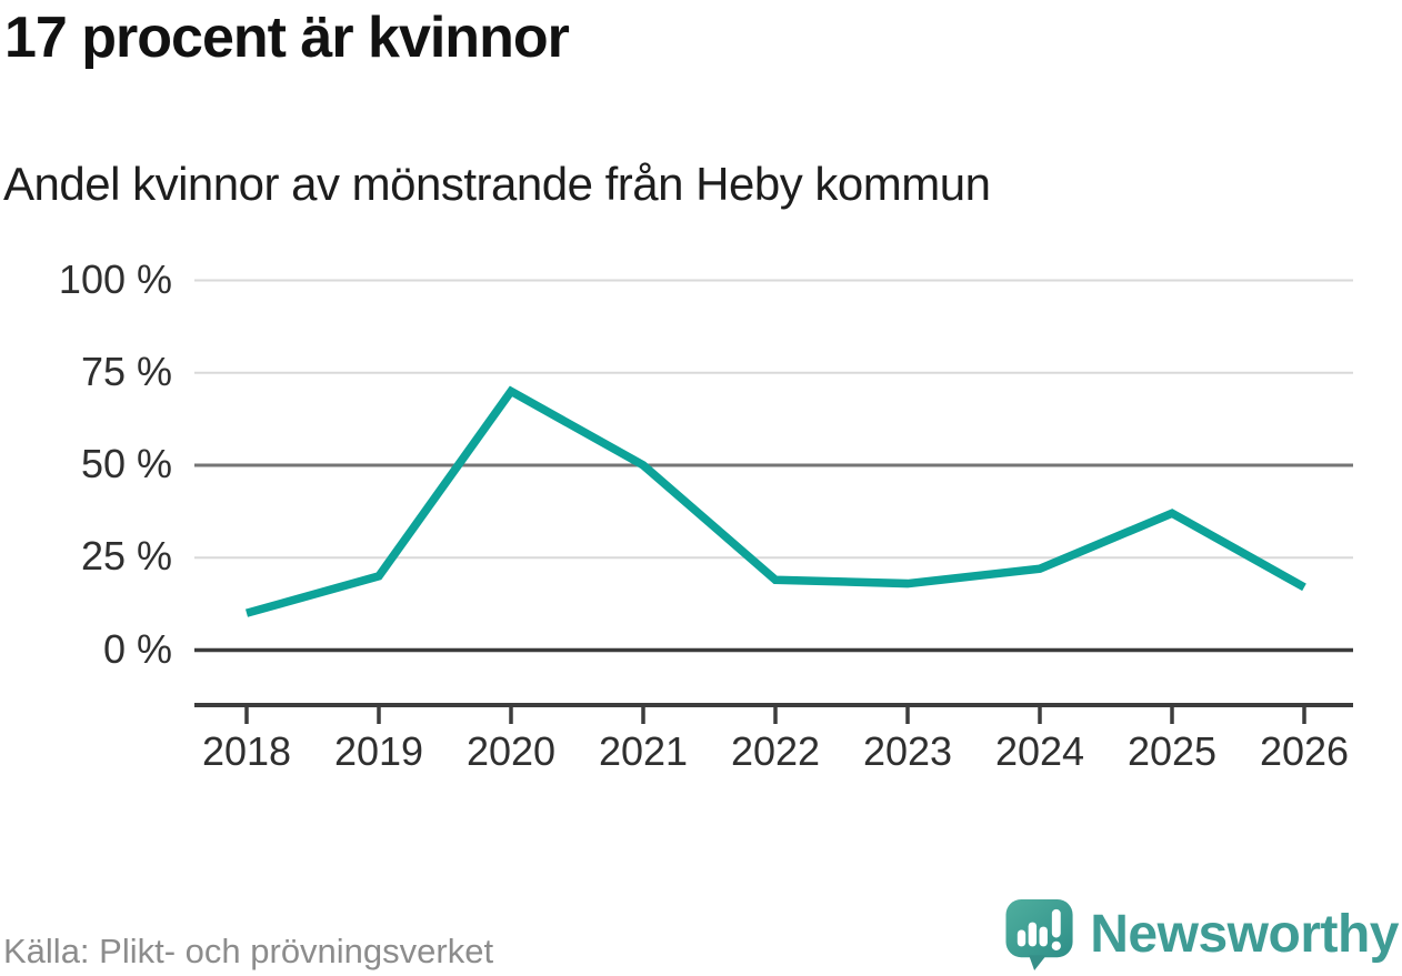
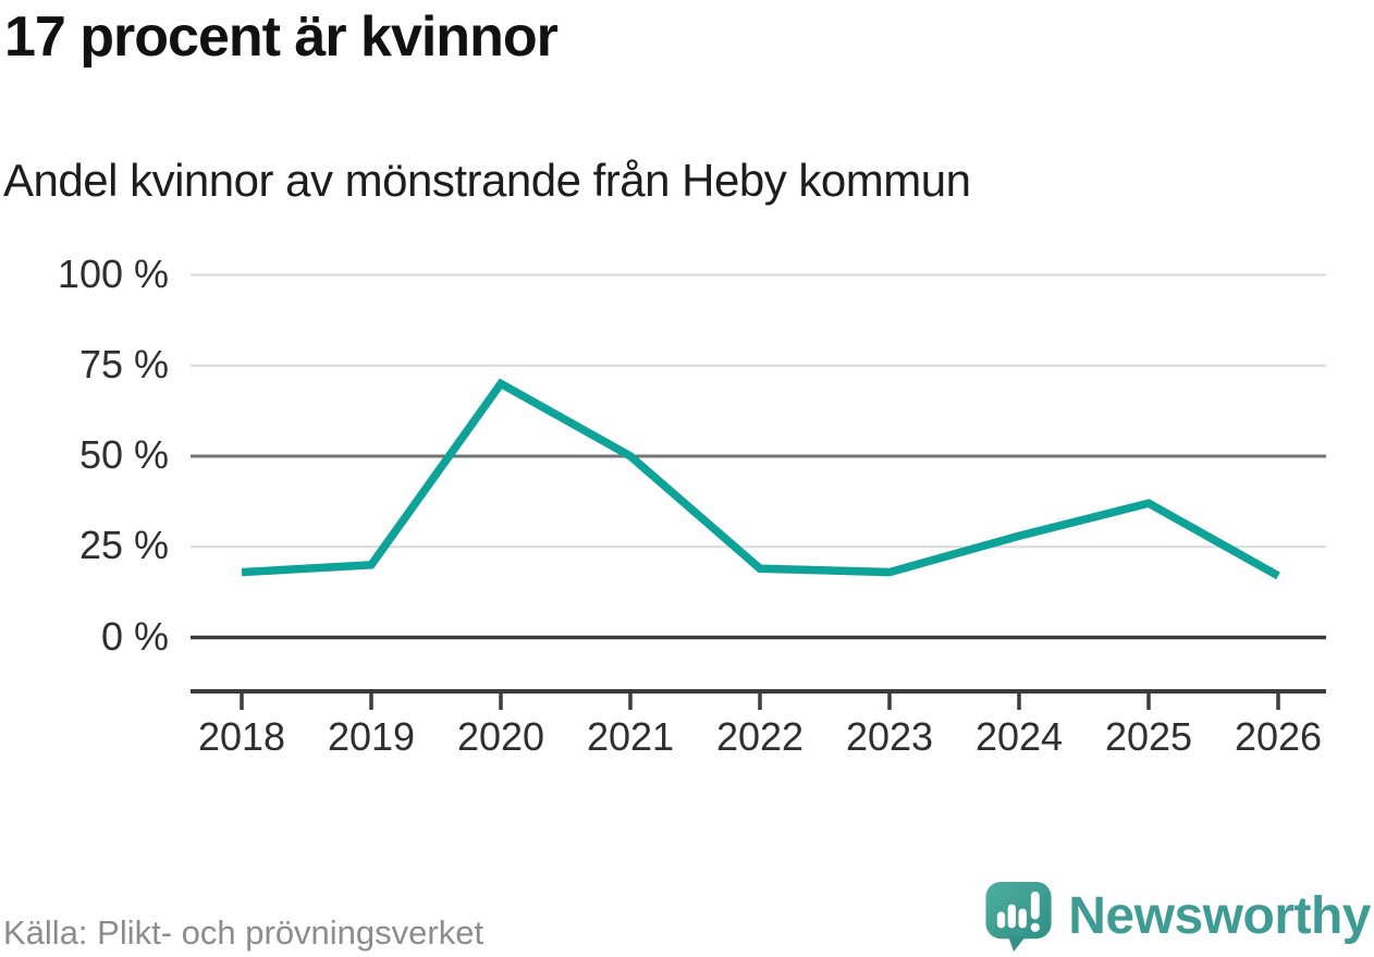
2018: 10% -> 18%
2024: 22% -> 28%
